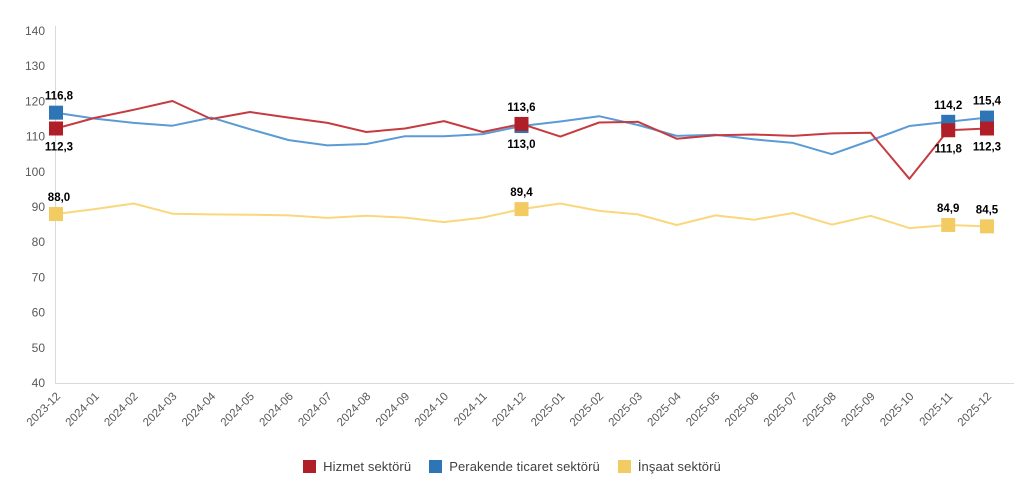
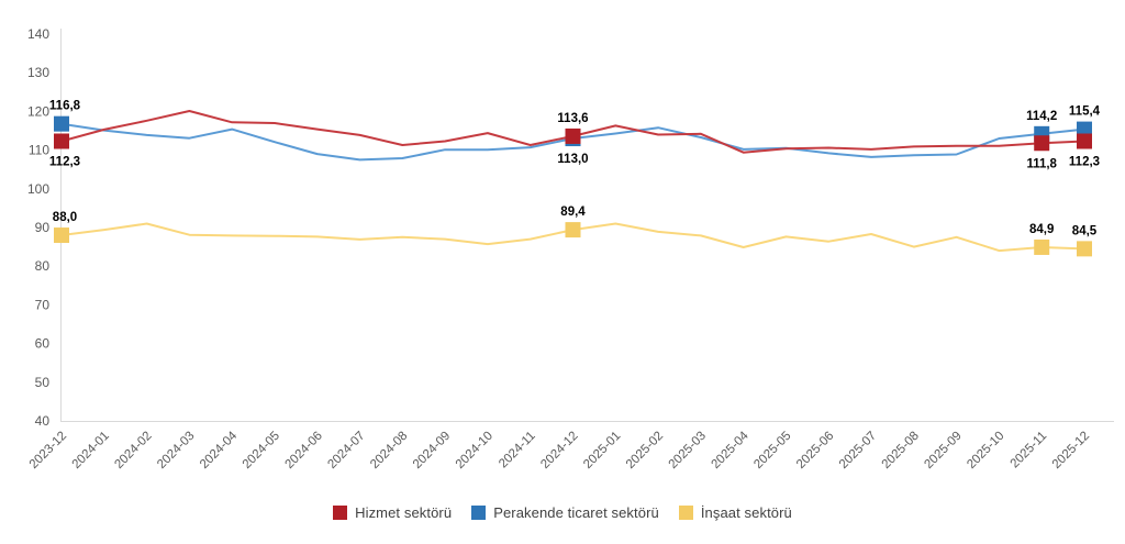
Hizmet sektörü/2024-04: 115 -> 117
Hizmet sektörü/2025-01: 110 -> 116
Perakende ticaret sektörü/2025-08: 105 -> 109
Hizmet sektörü/2025-10: 98 -> 111
